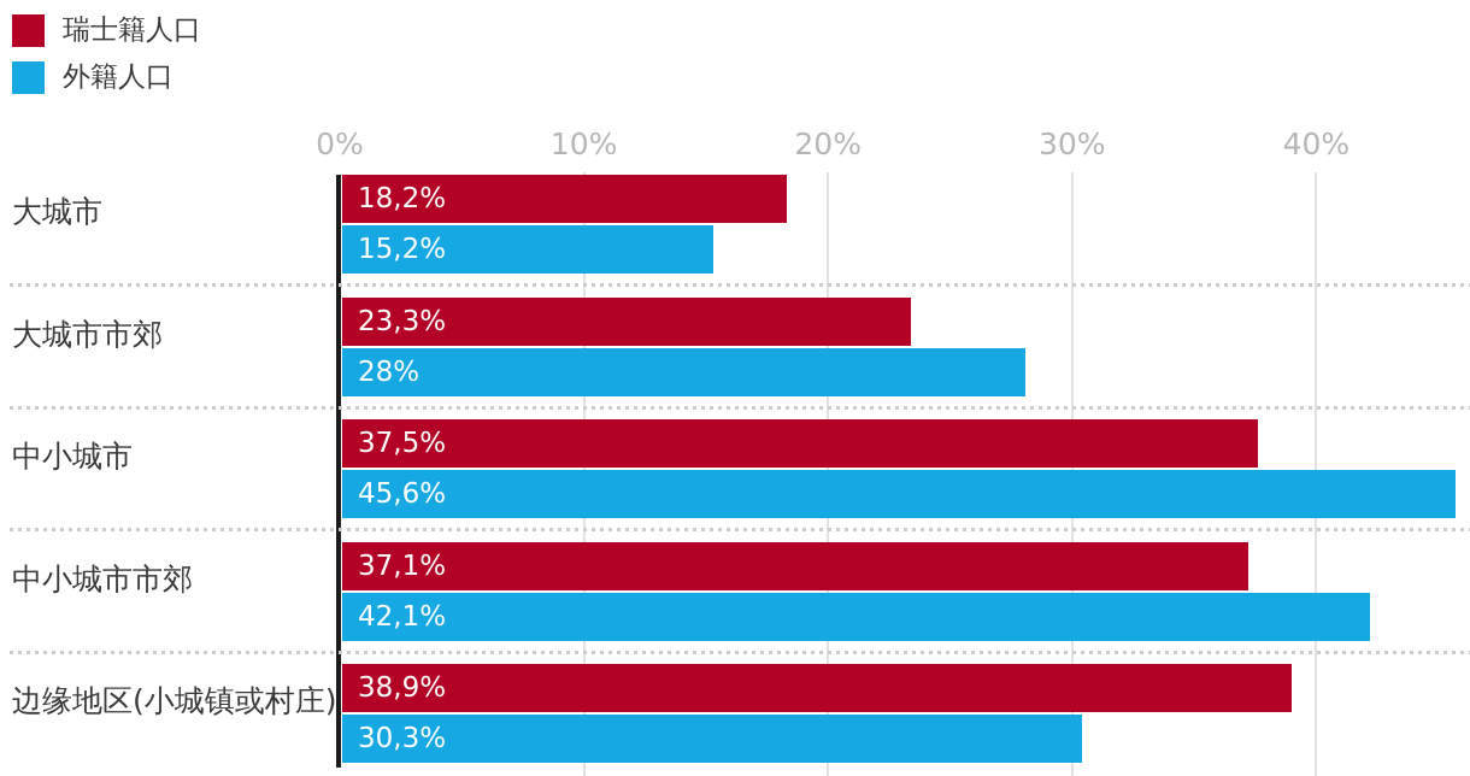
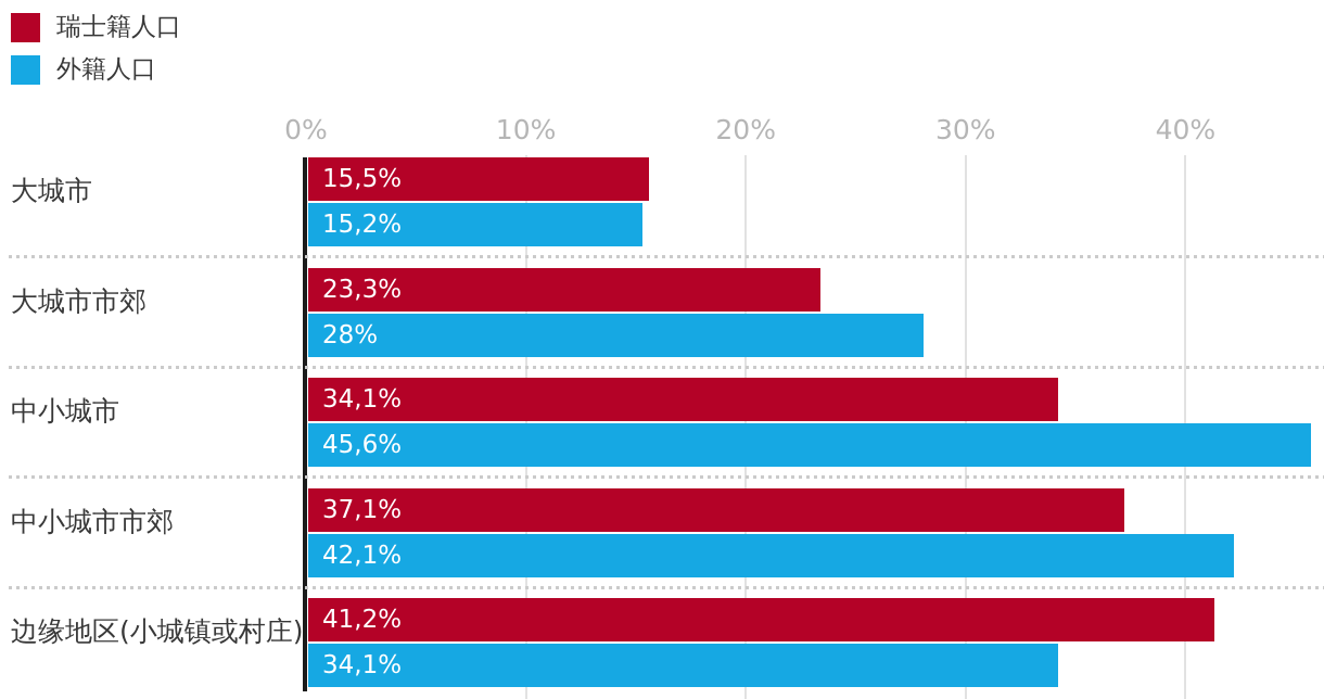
瑞士籍人口/大城市: 18,2% -> 15,5%
瑞士籍人口/中小城市: 37,5% -> 34,1%
瑞士籍人口/边缘地区(小城镇或村庄): 38,9% -> 41,2%
外籍人口/边缘地区(小城镇或村庄): 30,3% -> 34,1%
